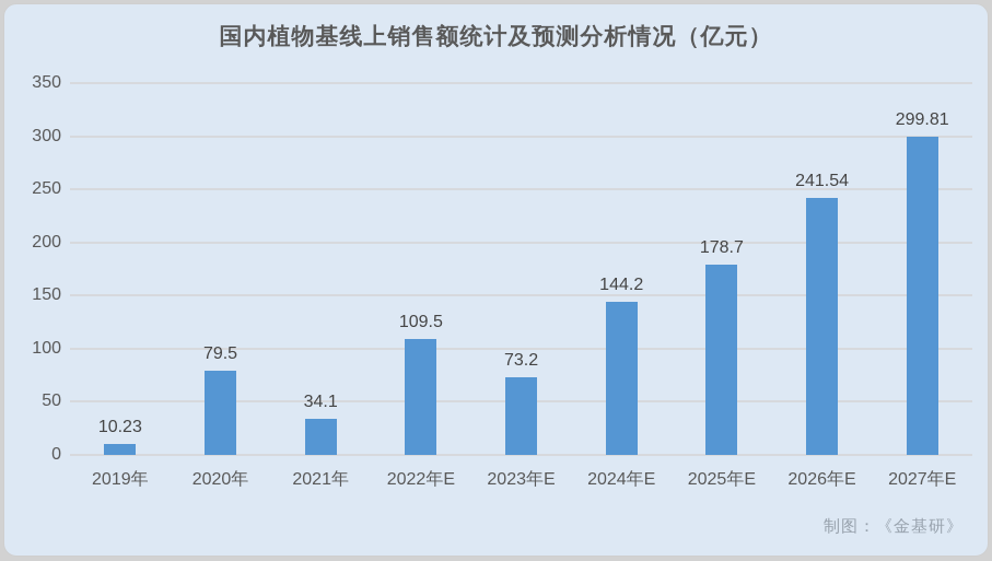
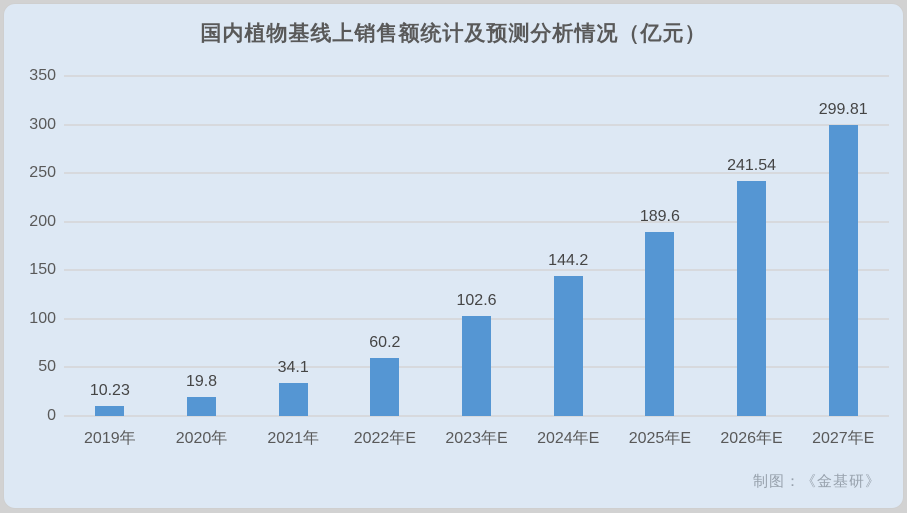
2020年: 79.5 -> 19.8
2022年E: 109.5 -> 60.2
2023年E: 73.2 -> 102.6
2025年E: 178.7 -> 189.6
